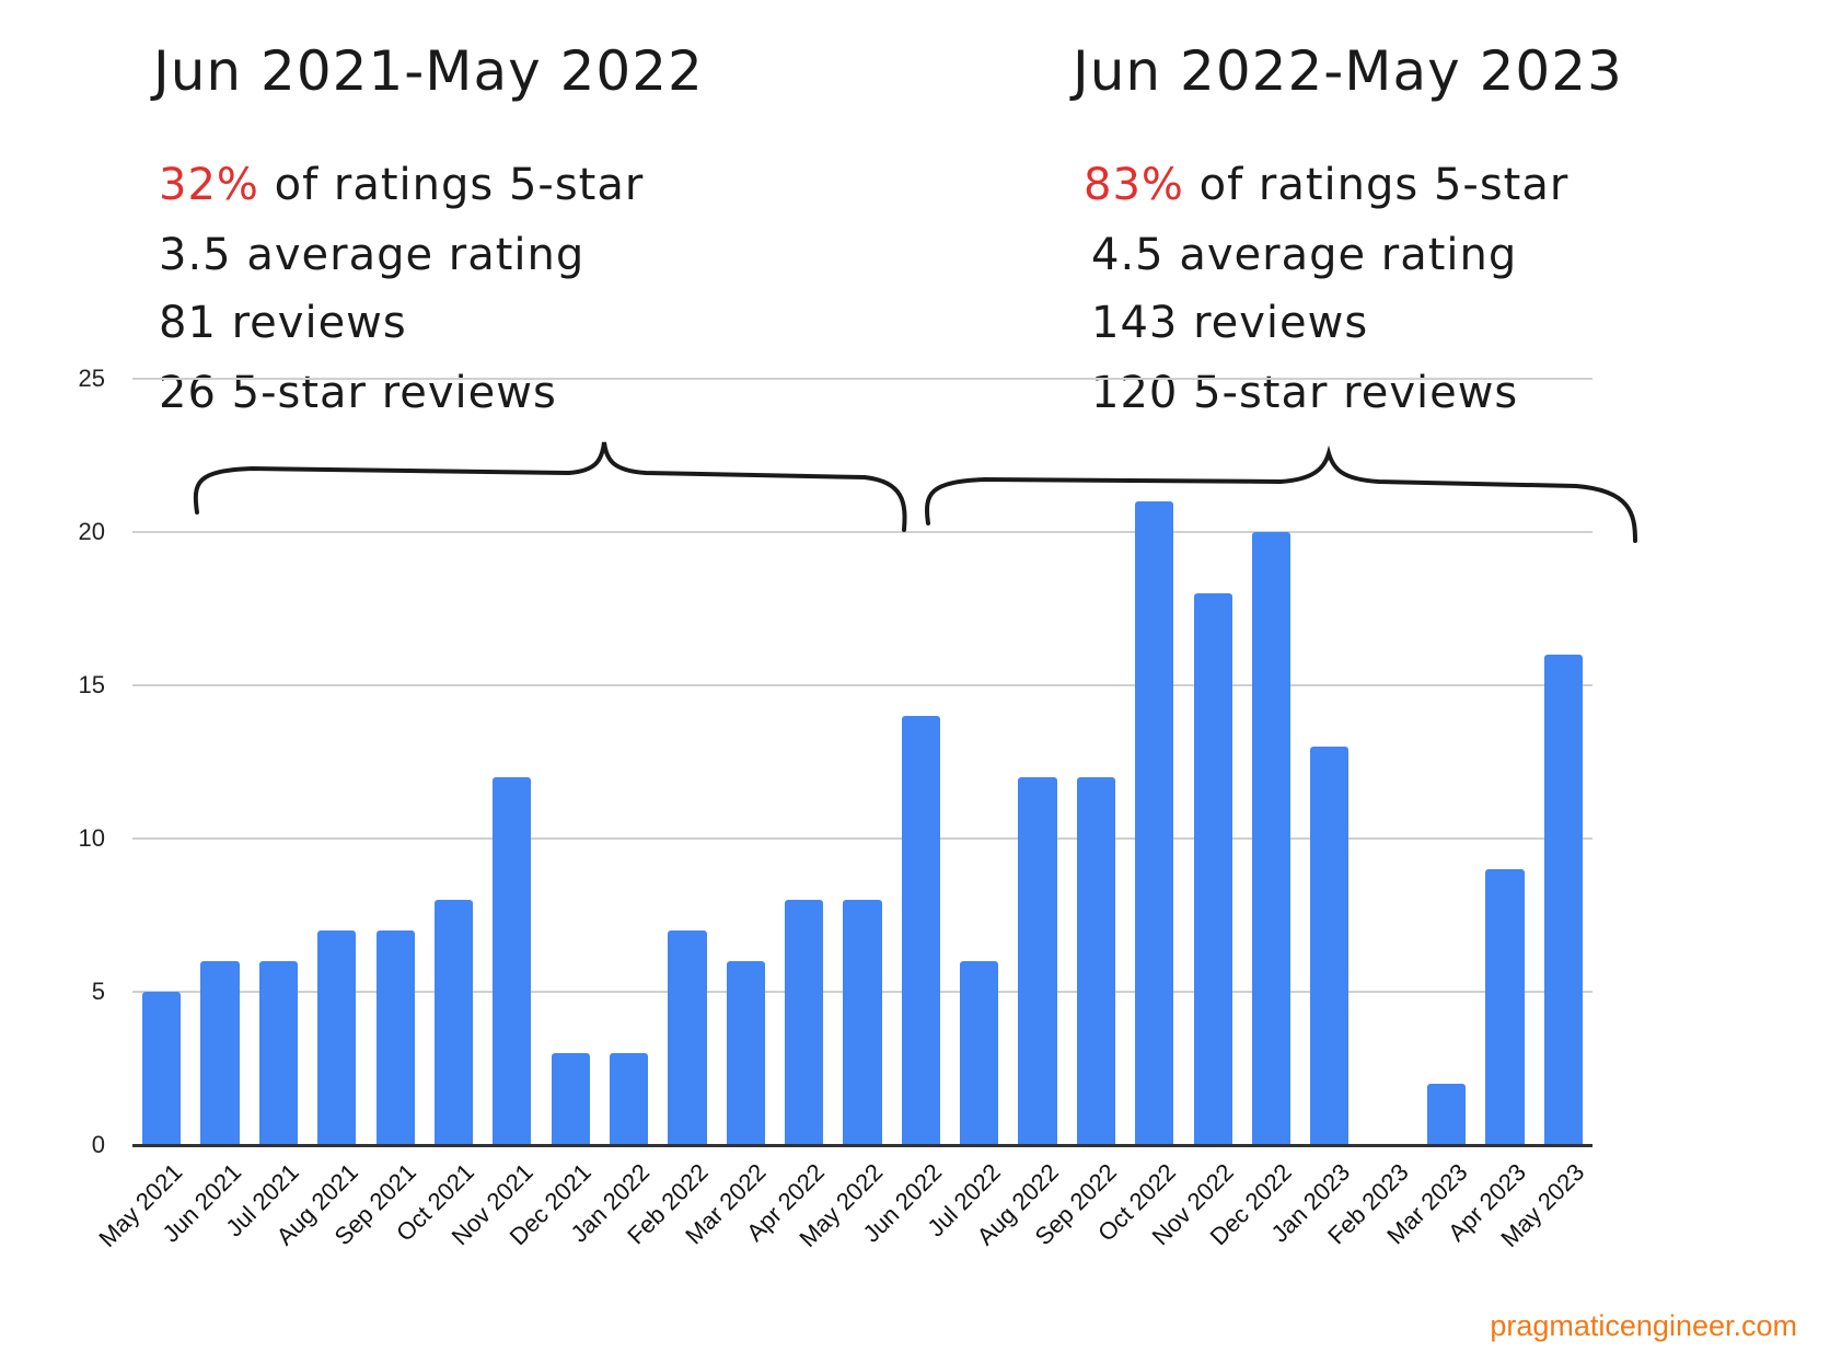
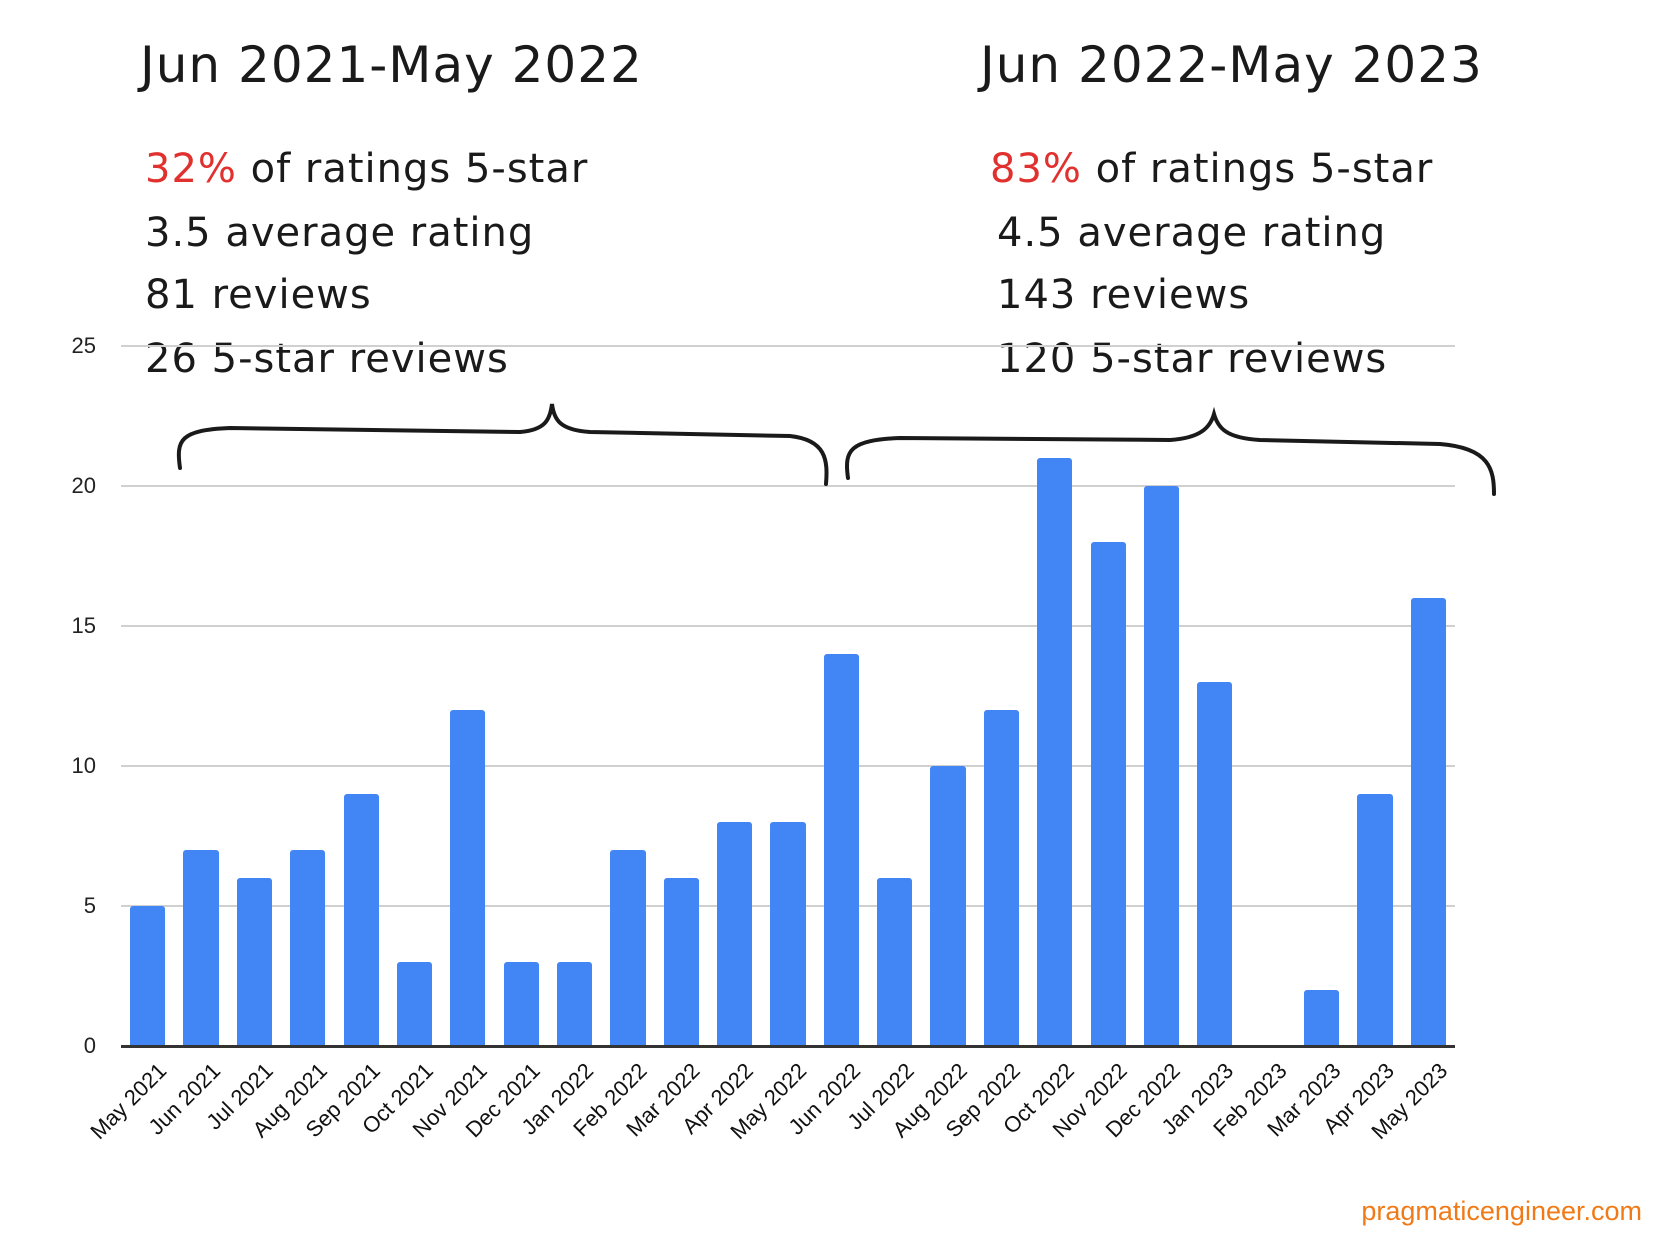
Jun 2021: 6 -> 7
Sep 2021: 7 -> 9
Oct 2021: 8 -> 3
Aug 2022: 12 -> 10
